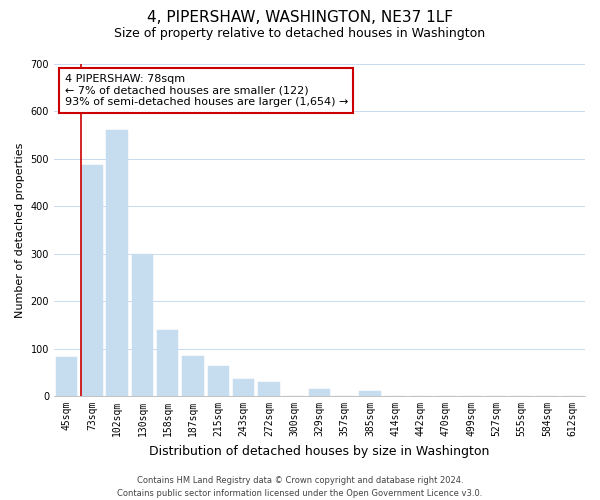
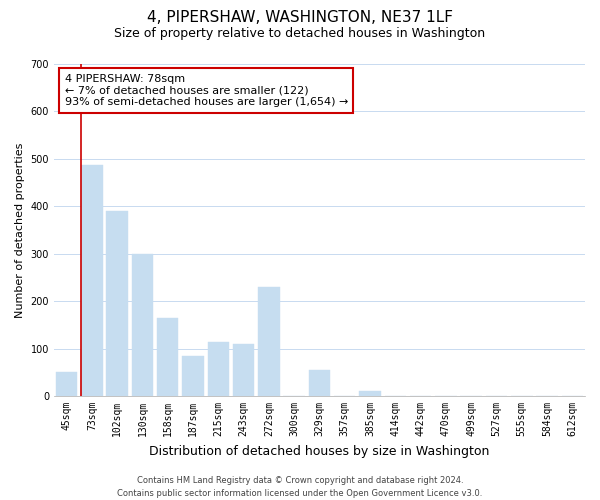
45sqm: 83 -> 50
102sqm: 560 -> 390
158sqm: 139 -> 165
215sqm: 63 -> 115
243sqm: 35 -> 110
272sqm: 30 -> 230
329sqm: 15 -> 55
